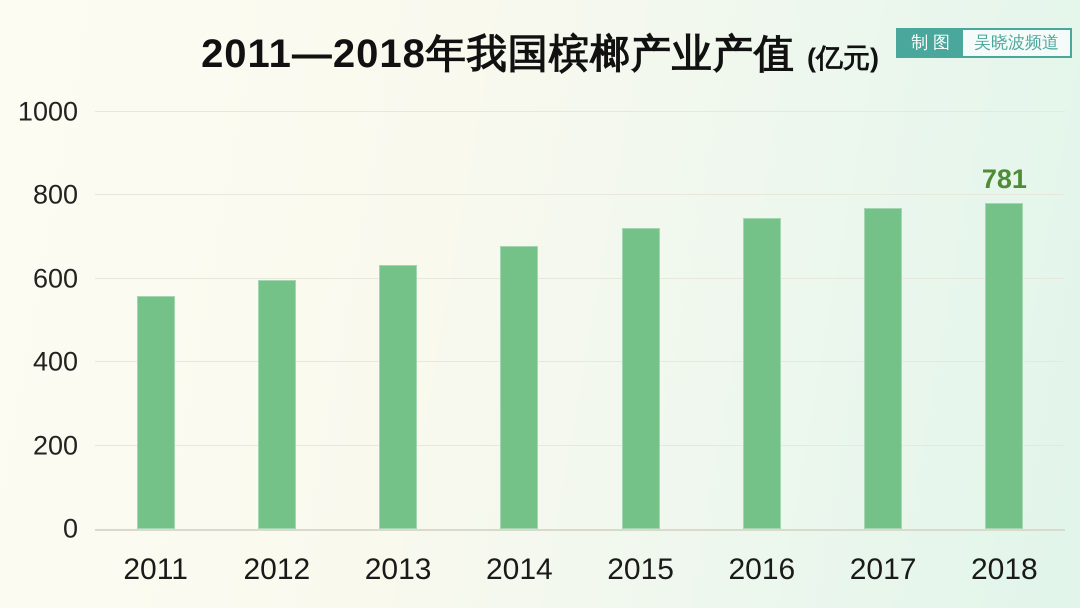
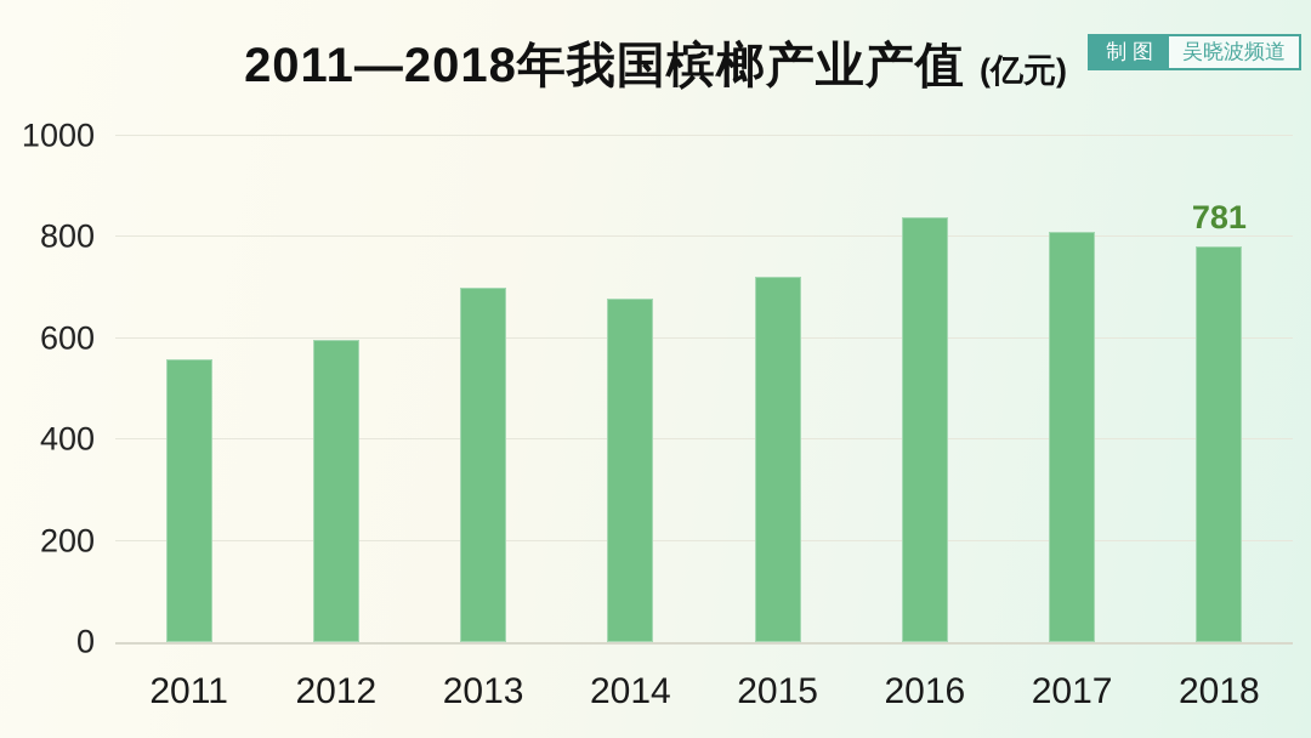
2013: 630 -> 700
2016: 750 -> 840
2017: 770 -> 810
